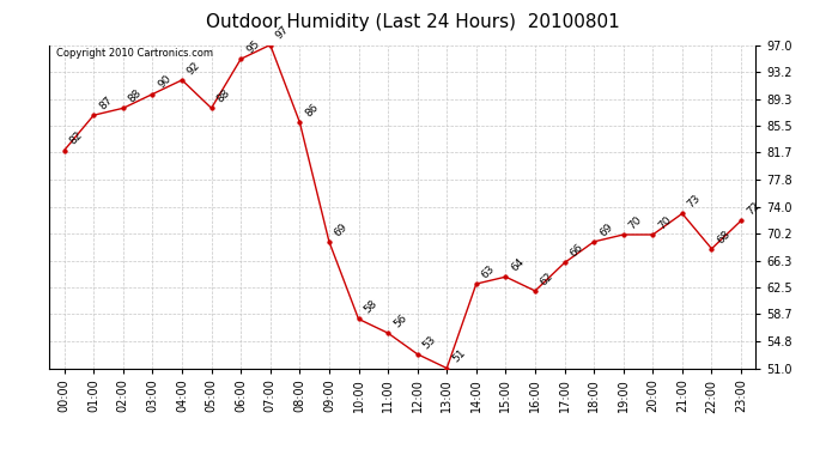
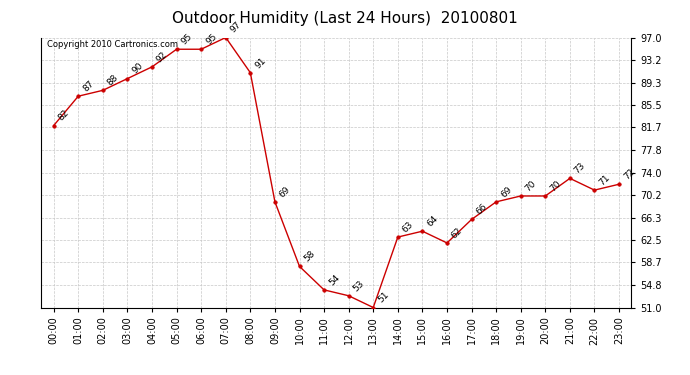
05:00: 88 -> 95
08:00: 86 -> 91
11:00: 56 -> 54
22:00: 68 -> 71
